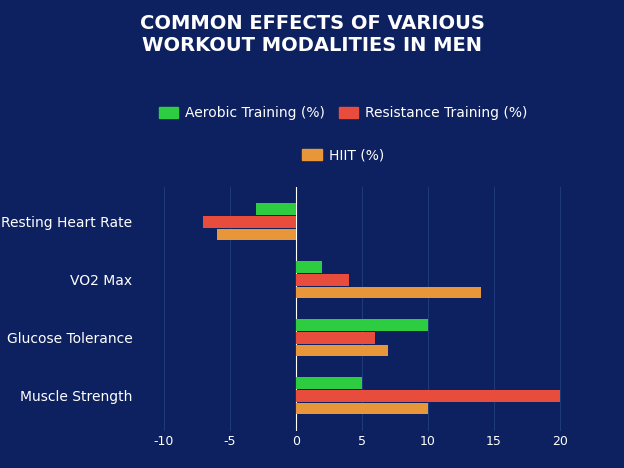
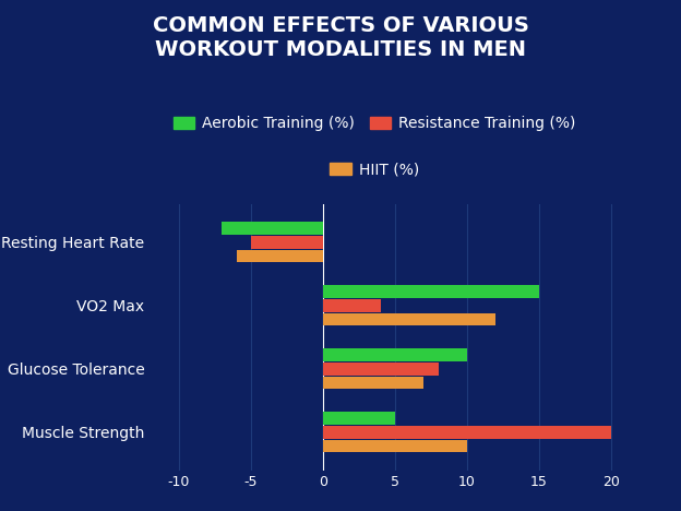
Aerobic Training (%)/Resting Heart Rate: -3 -> -7
Resistance Training (%)/Resting Heart Rate: -7 -> -5
Aerobic Training (%)/VO2 Max: 2 -> 15
HIIT (%)/VO2 Max: 14 -> 12
Resistance Training (%)/Glucose Tolerance: 6 -> 8
